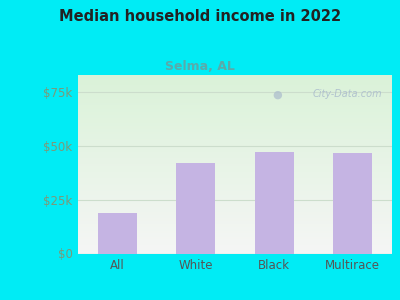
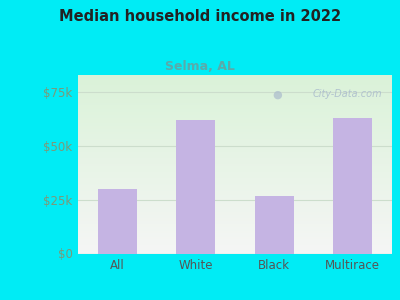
All: $19.0k -> $30.2k
White: $42.0k -> $62.0k
Black: $47.0k -> $26.8k
Multirace: $46.5k -> $63.0k
